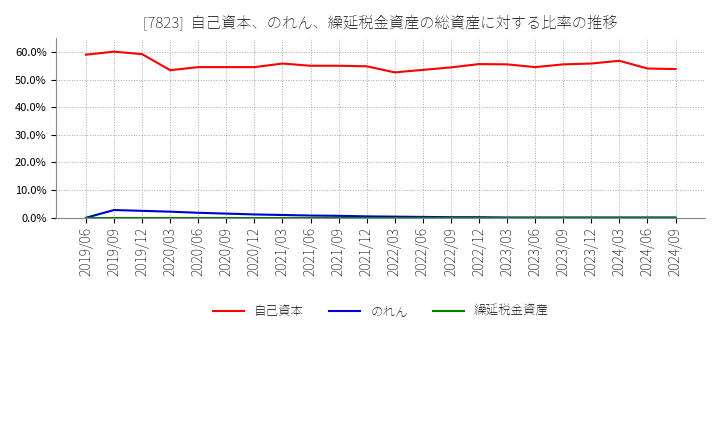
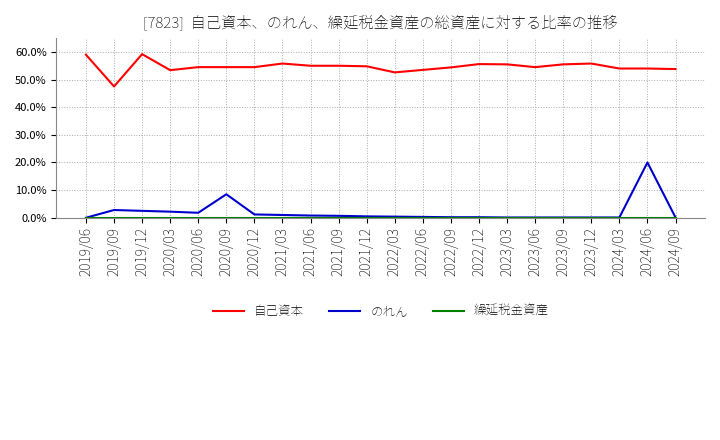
自己資本/2019/09: 60.1% -> 47.5%
のれん/2020/09: 1.5% -> 8.5%
自己資本/2024/03: 56.8% -> 54.0%
のれん/2024/06: 0.1% -> 20.0%
